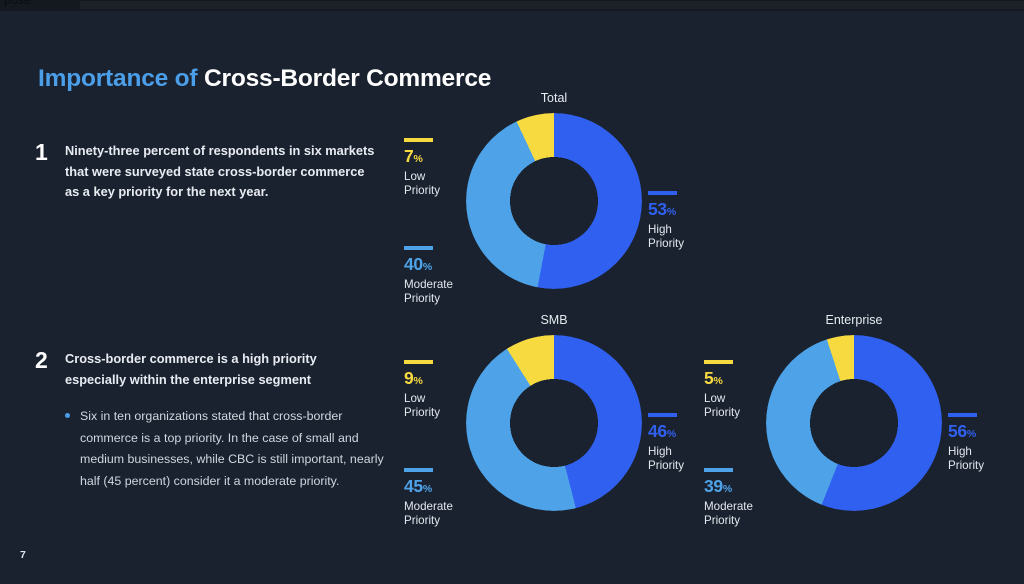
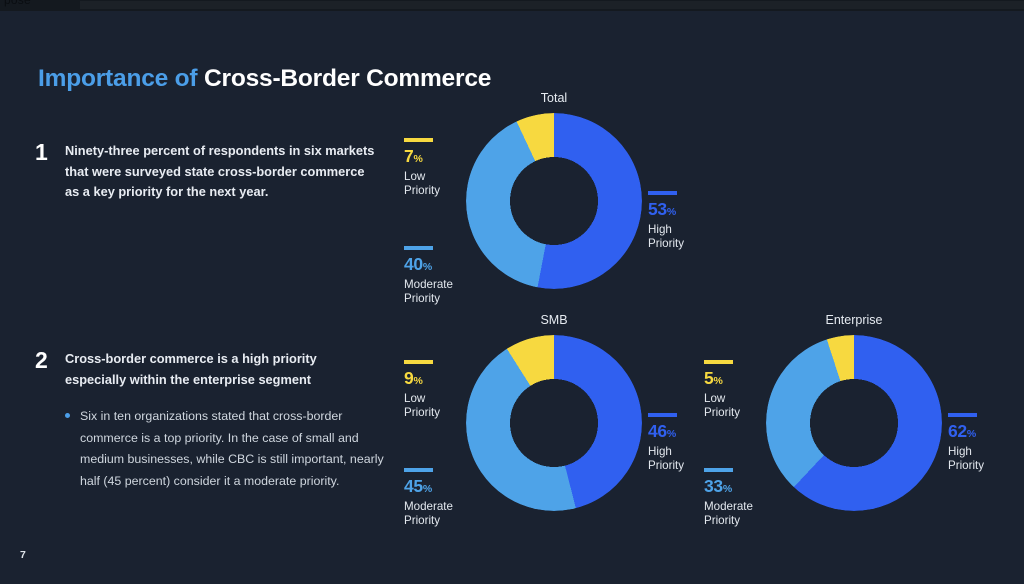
Enterprise/High Priority: 56 -> 62
Enterprise/Moderate Priority: 39 -> 33
